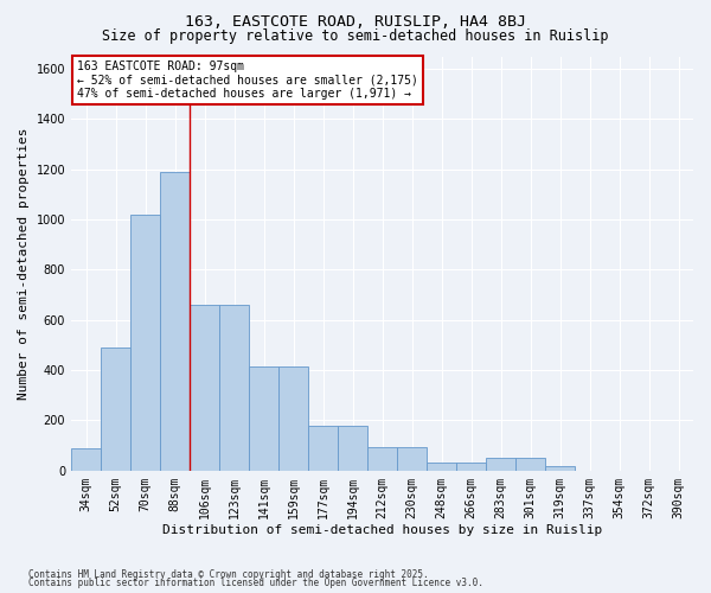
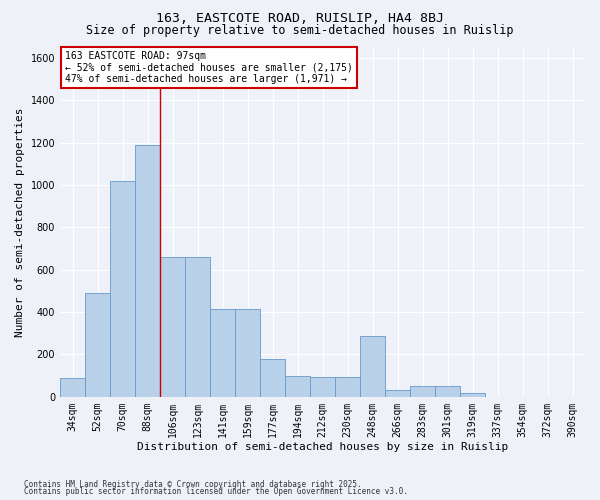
194sqm: 180 -> 100
248sqm: 30 -> 285
